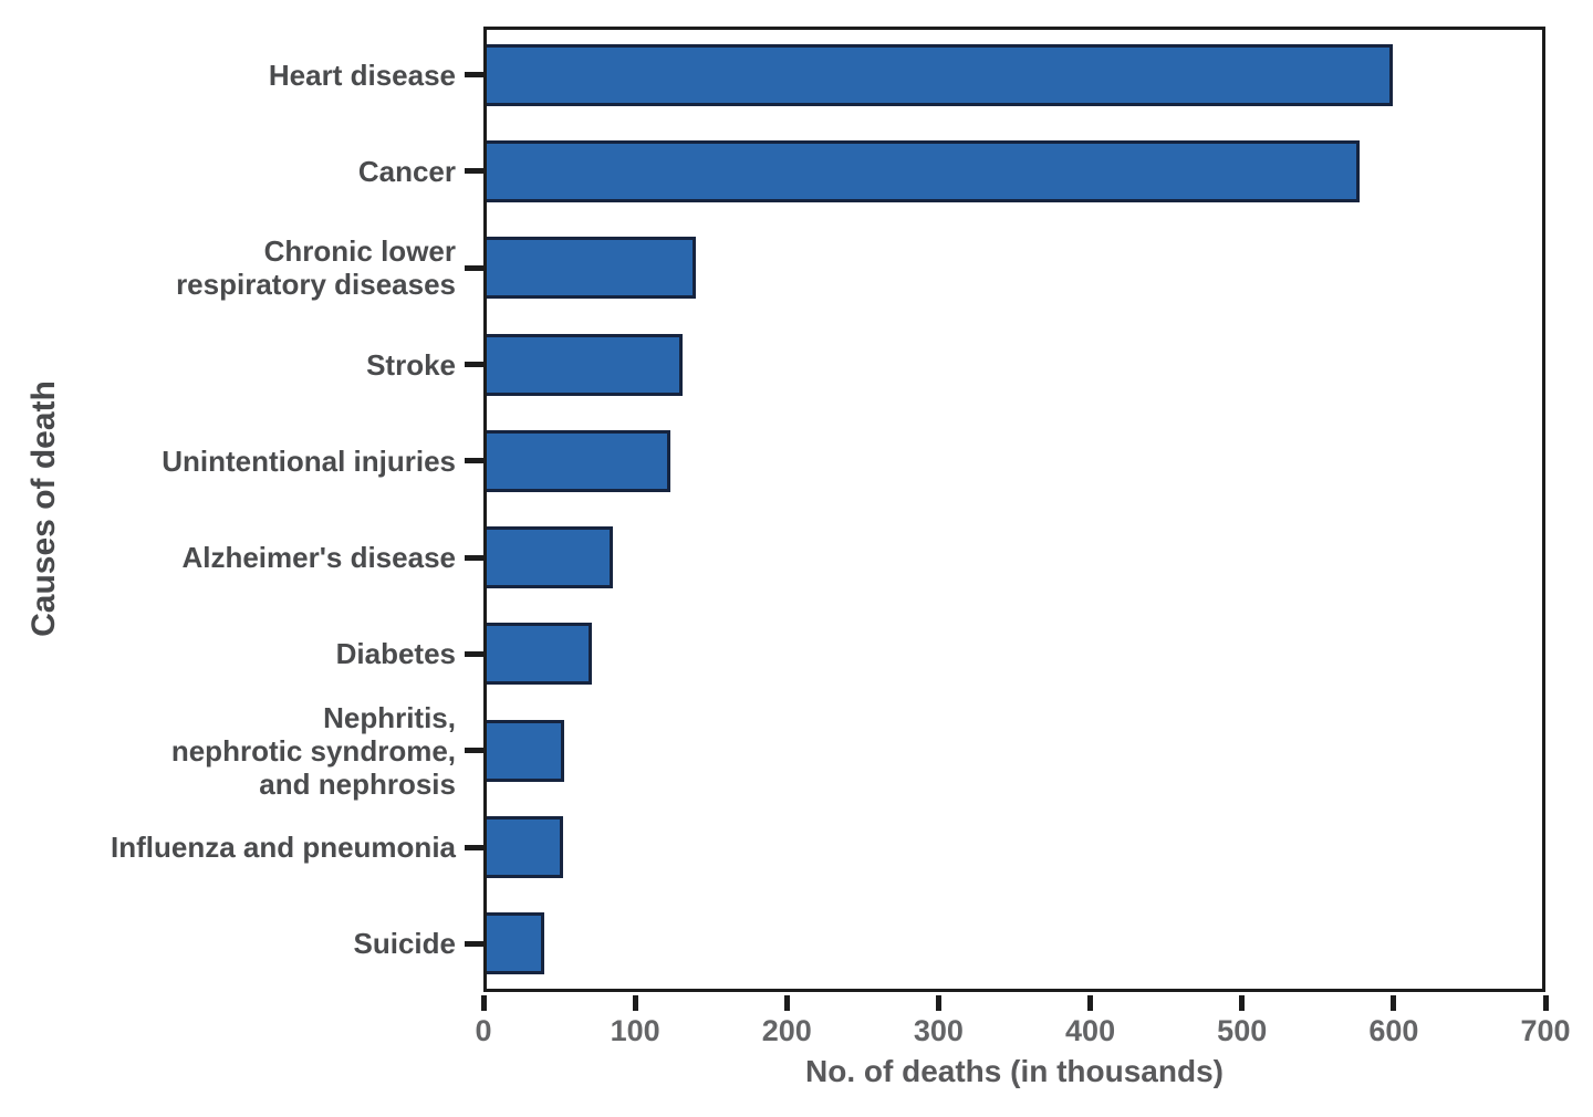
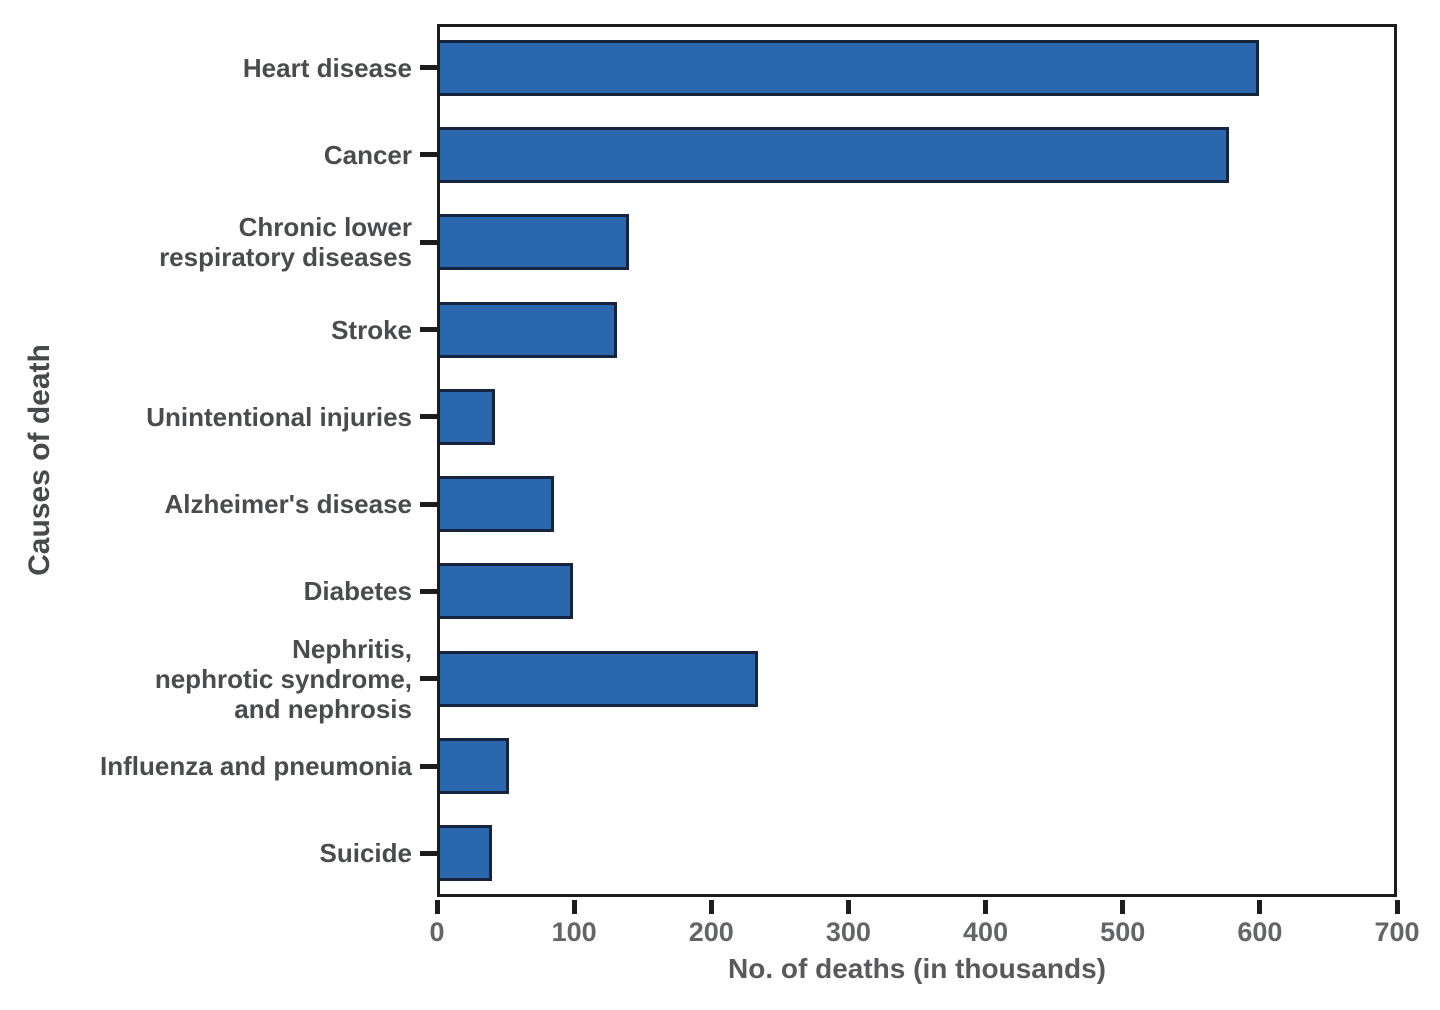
Unintentional injuries: 121 -> 40
Diabetes: 69 -> 97
Nephritis, nephrotic syndrome, and nephrosis: 51 -> 232
